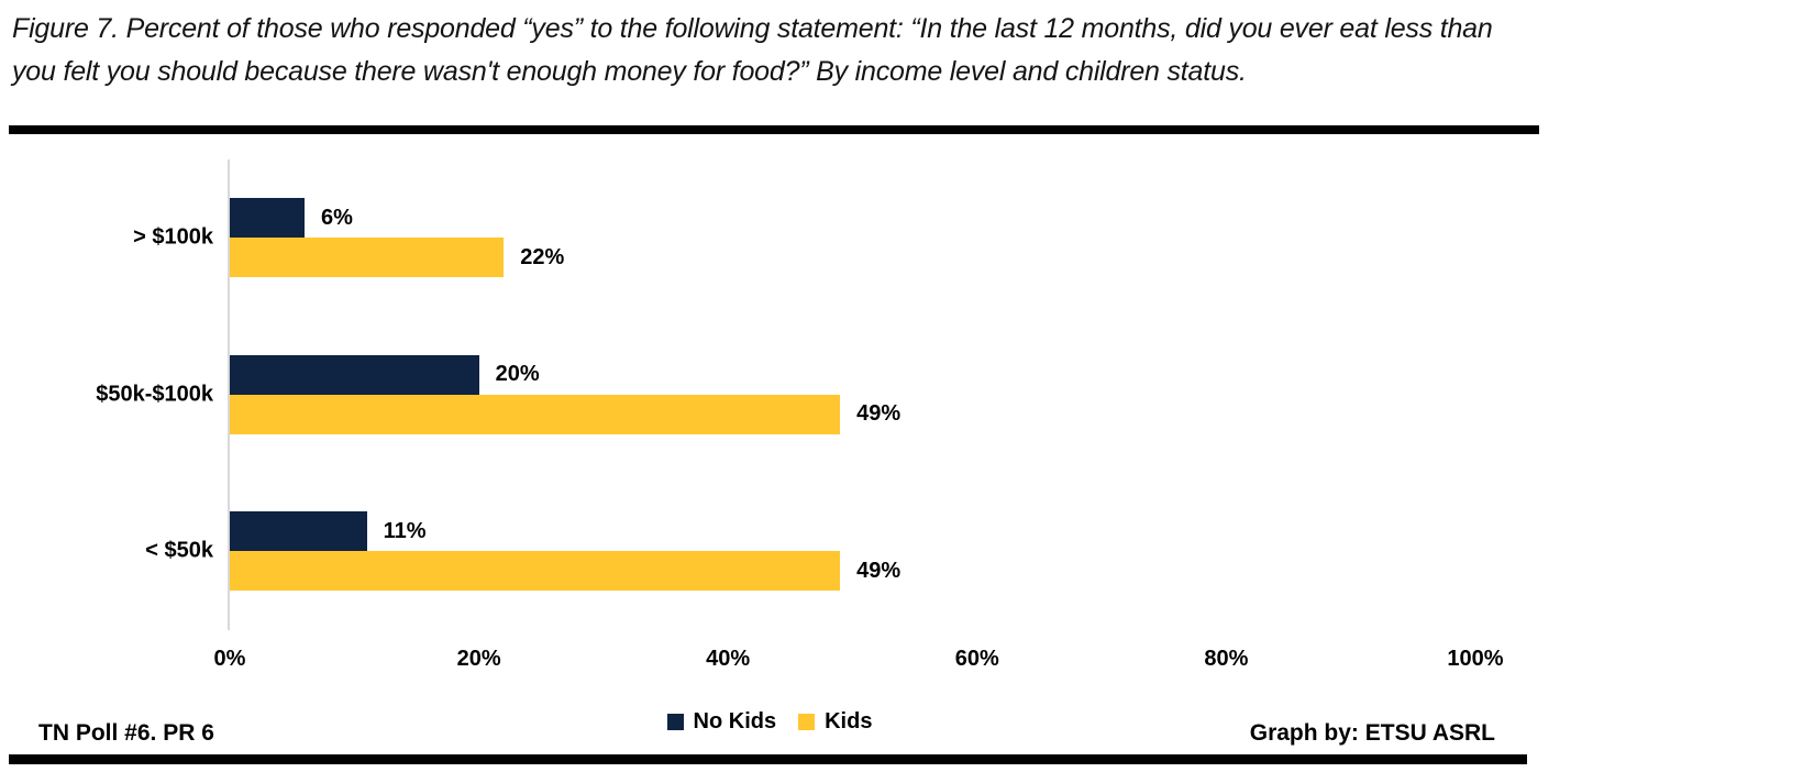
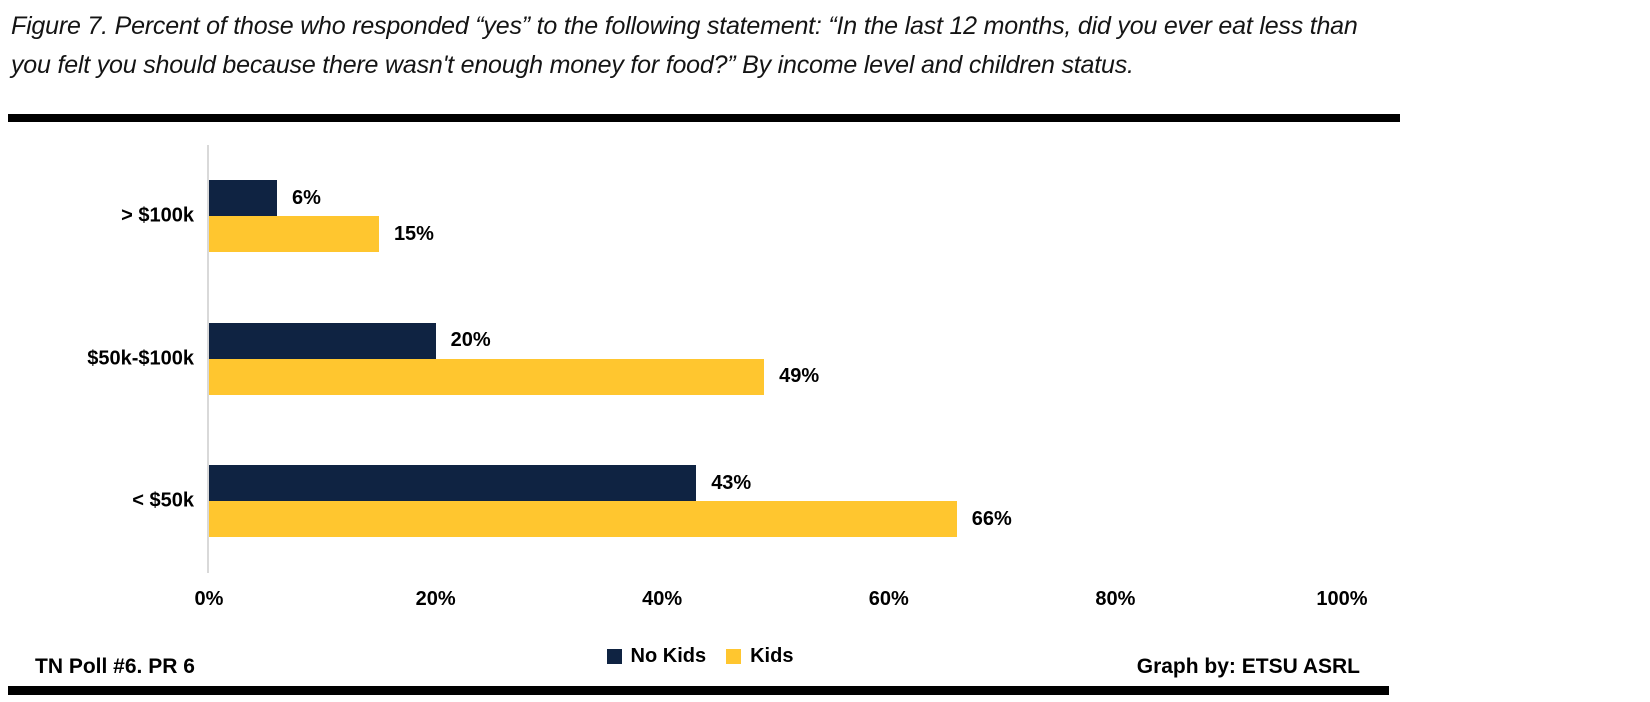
Kids/> $100k: 22% -> 15%
No Kids/< $50k: 11% -> 43%
Kids/< $50k: 49% -> 66%
